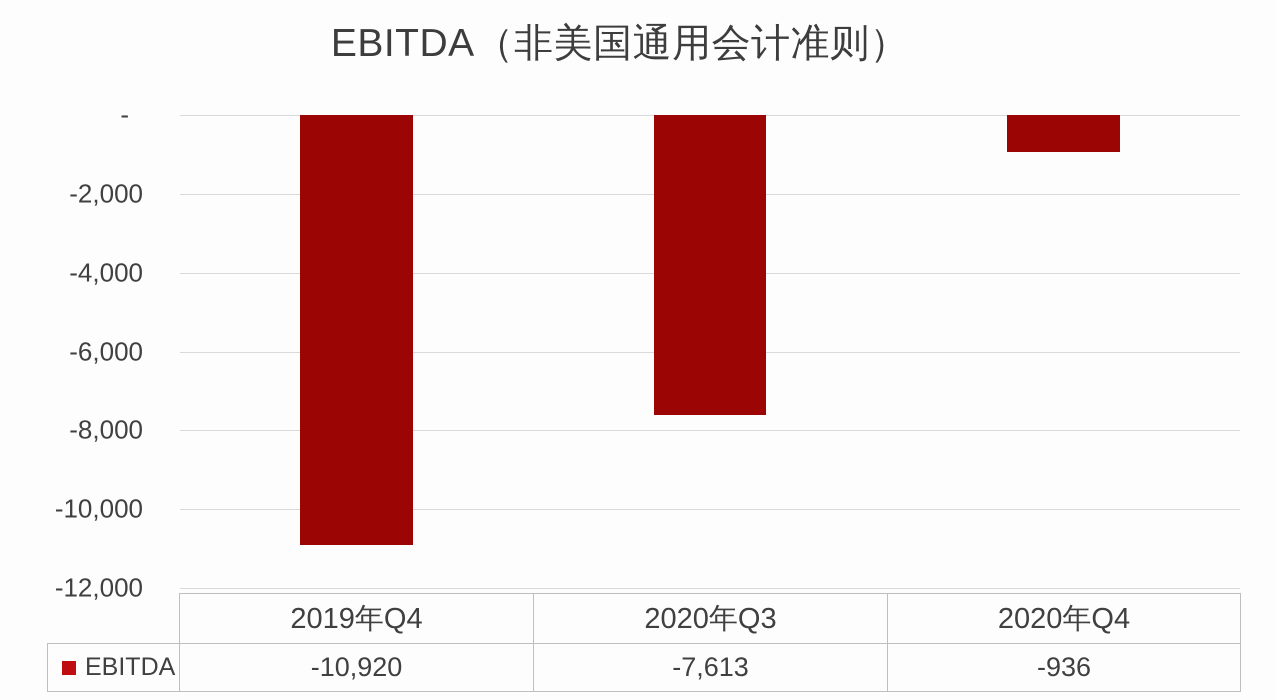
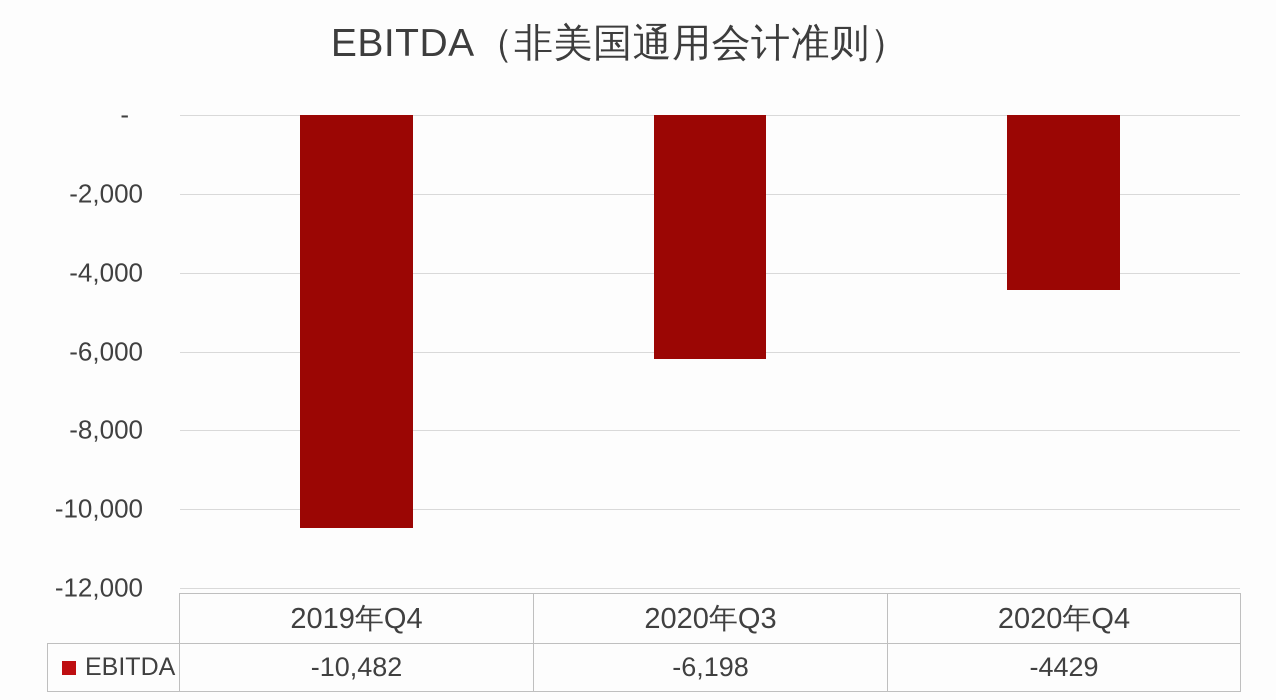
2019年Q4: -10,920 -> -10,482
2020年Q3: -7,613 -> -6,198
2020年Q4: -936 -> -4429
